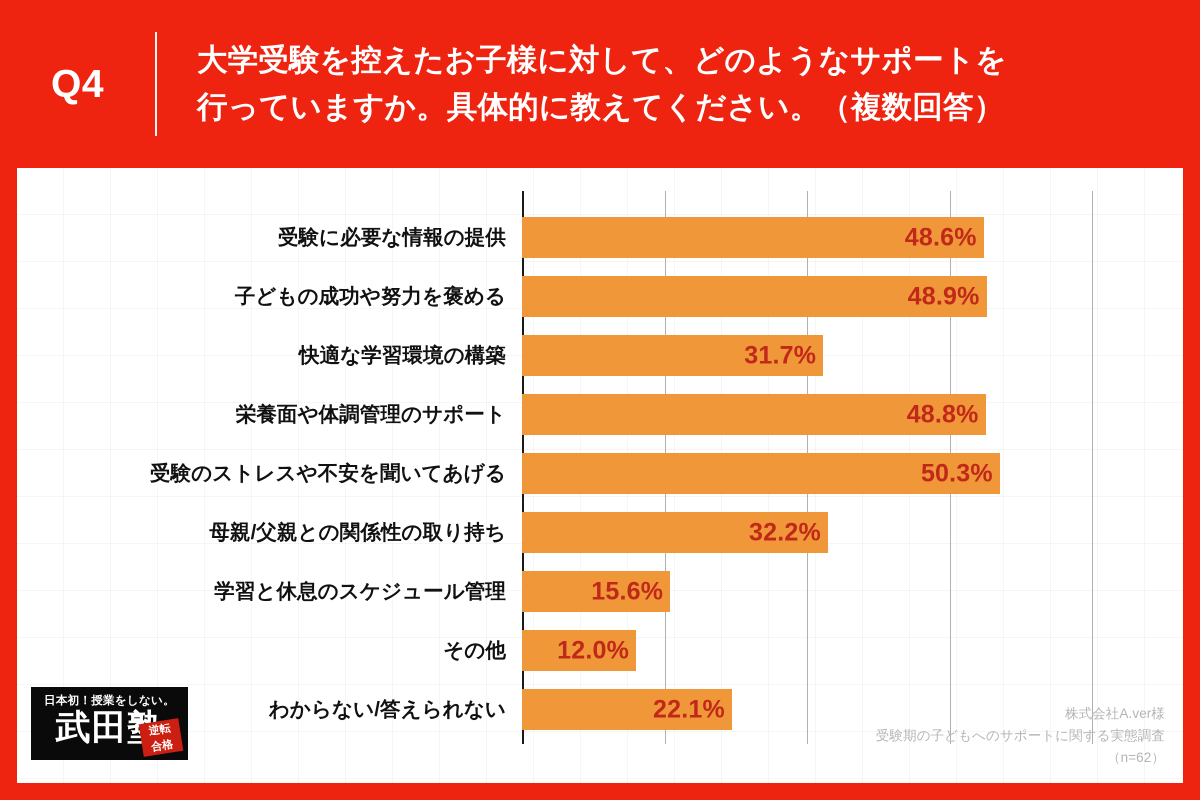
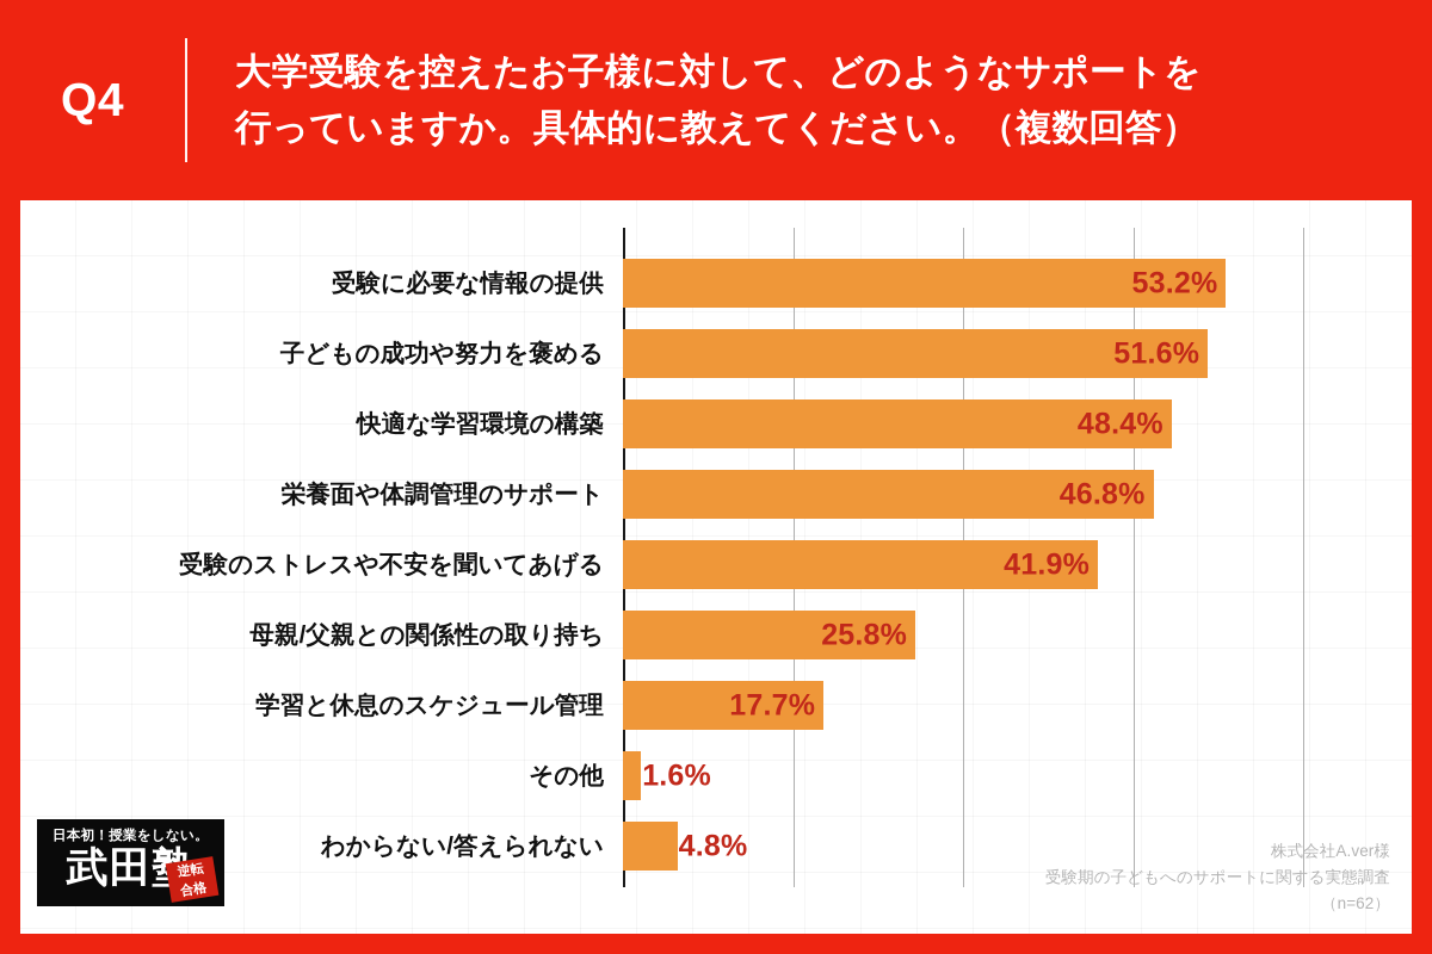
受験に必要な情報の提供: 48.6% -> 53.2%
子どもの成功や努力を褒める: 48.9% -> 51.6%
快適な学習環境の構築: 31.7% -> 48.4%
栄養面や体調管理のサポート: 48.8% -> 46.8%
受験のストレスや不安を聞いてあげる: 50.3% -> 41.9%
母親/父親との関係性の取り持ち: 32.2% -> 25.8%
学習と休息のスケジュール管理: 15.6% -> 17.7%
その他: 12.0% -> 1.6%
わからない/答えられない: 22.1% -> 4.8%
